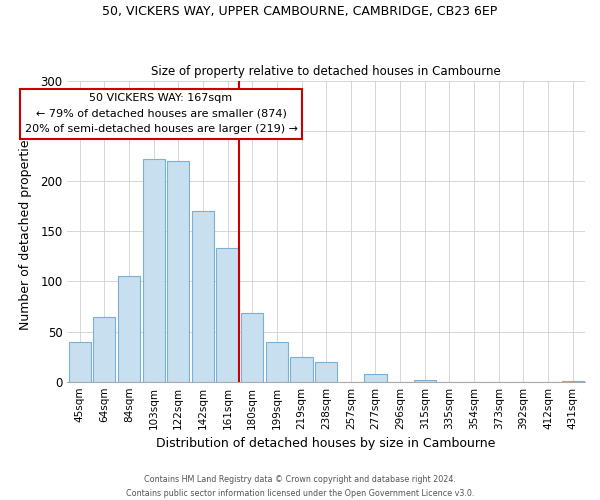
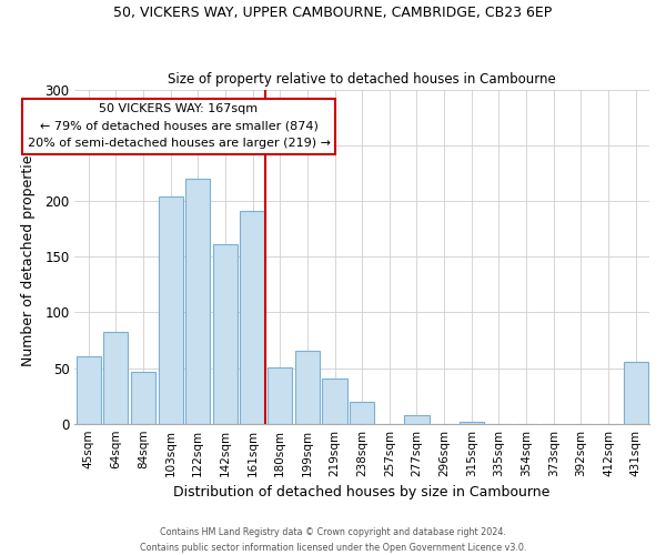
45sqm: 40 -> 61
64sqm: 65 -> 83
84sqm: 105 -> 47
103sqm: 222 -> 204
142sqm: 170 -> 161
161sqm: 133 -> 191
180sqm: 69 -> 51
199sqm: 40 -> 66
219sqm: 25 -> 41
431sqm: 1 -> 56
